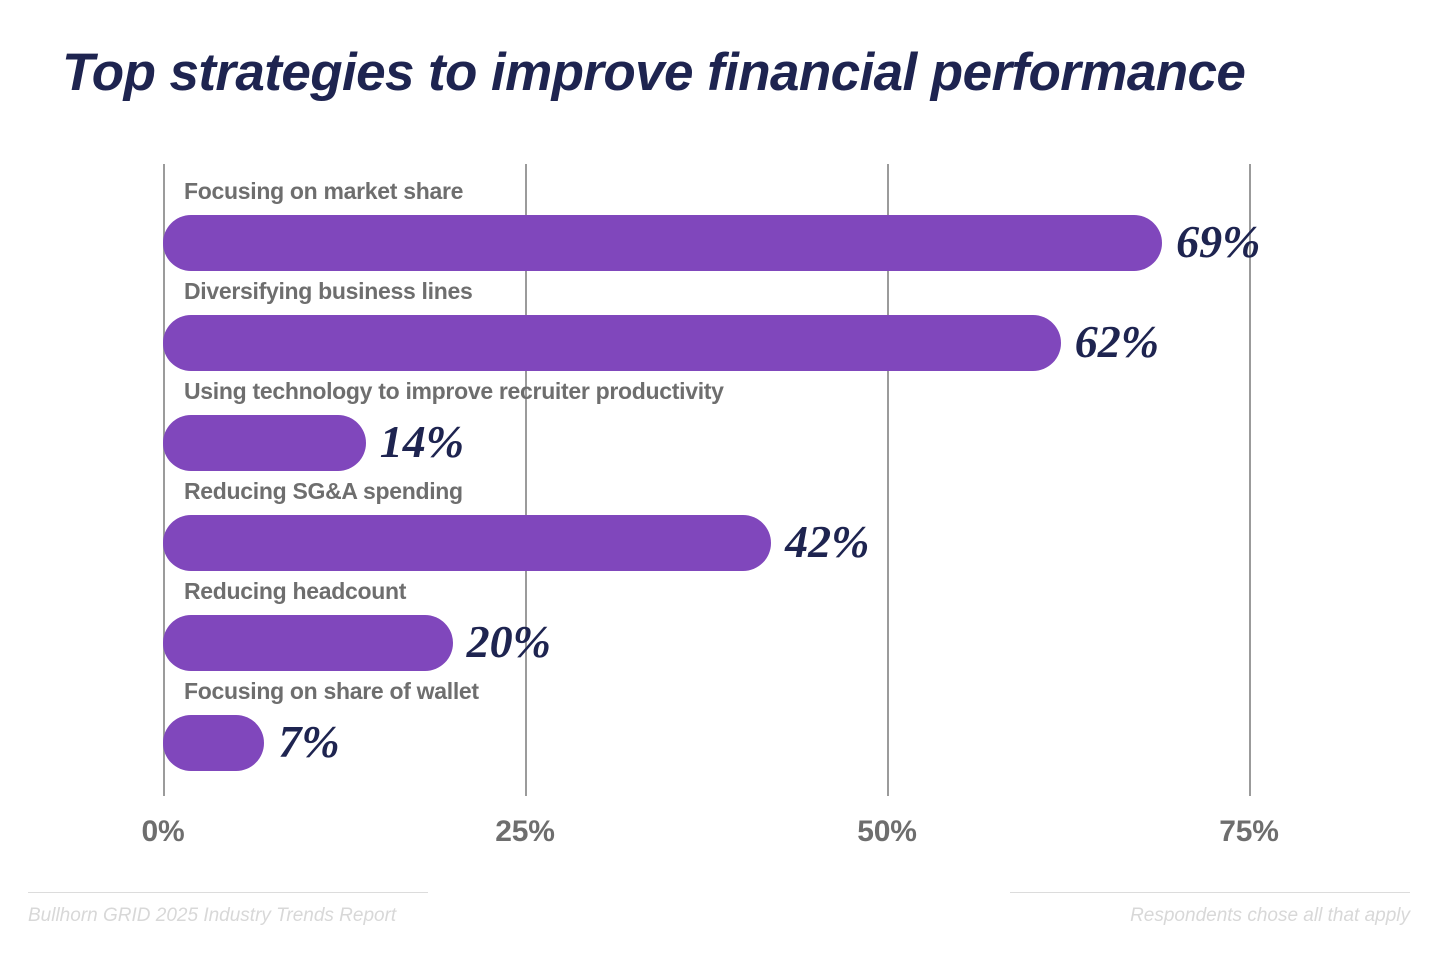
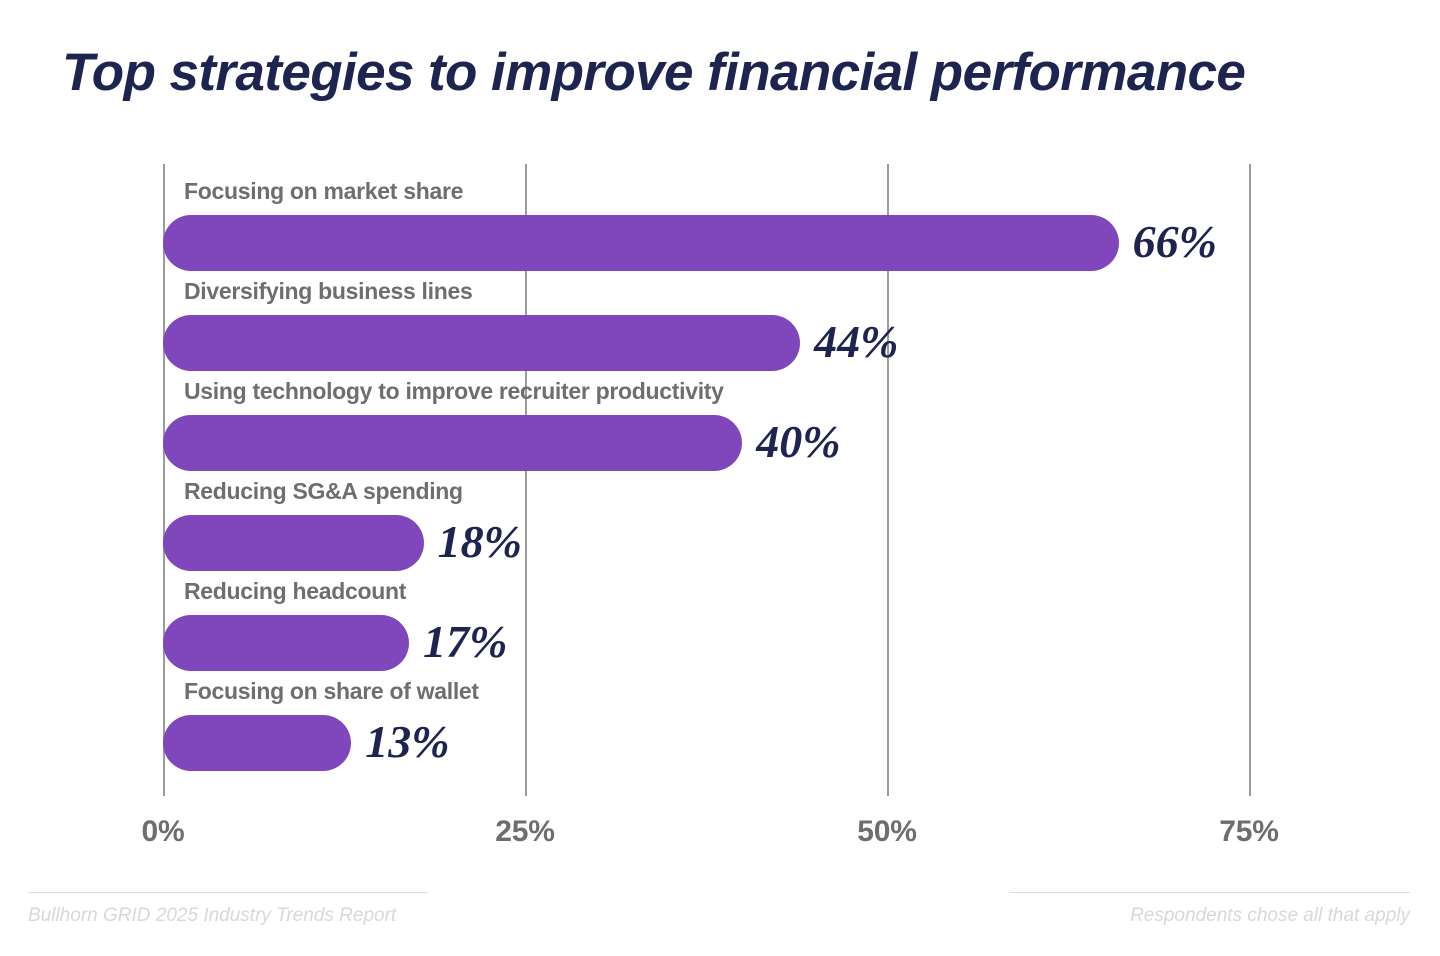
Focusing on market share: 69% -> 66%
Diversifying business lines: 62% -> 44%
Using technology to improve recruiter productivity: 14% -> 40%
Reducing SG&A spending: 42% -> 18%
Reducing headcount: 20% -> 17%
Focusing on share of wallet: 7% -> 13%
